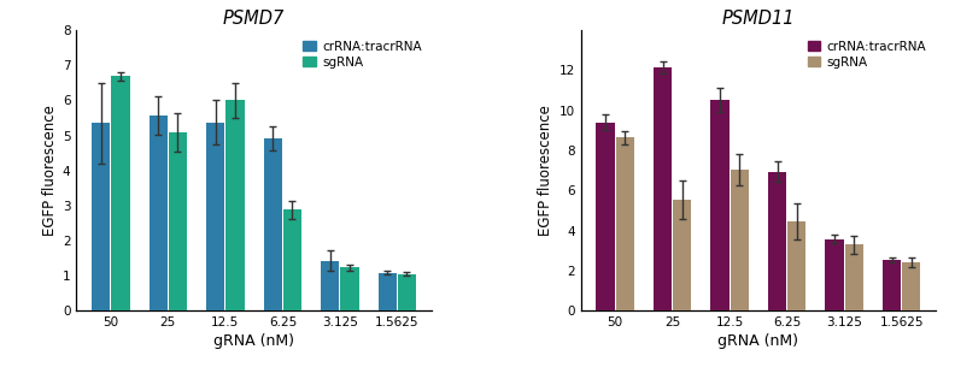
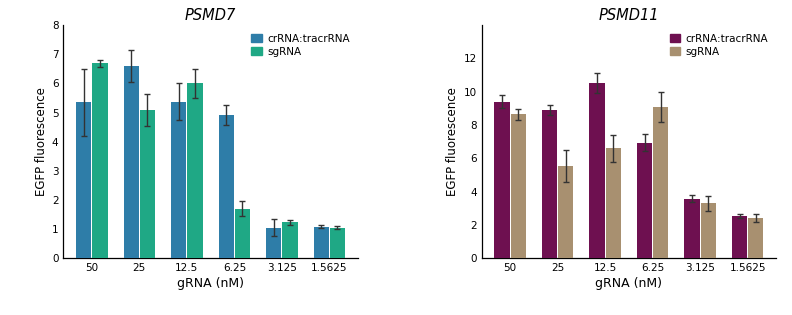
PSMD7/crRNA:tracrRNA/25: 5.57 -> 6.60
PSMD7/sgRNA/6.25: 2.88 -> 1.70
PSMD7/crRNA:tracrRNA/3.125: 1.43 -> 1.05
PSMD11/crRNA:tracrRNA/25: 12.2 -> 8.9
PSMD11/sgRNA/12.5: 7.0 -> 6.6
PSMD11/sgRNA/6.25: 4.5 -> 9.1
